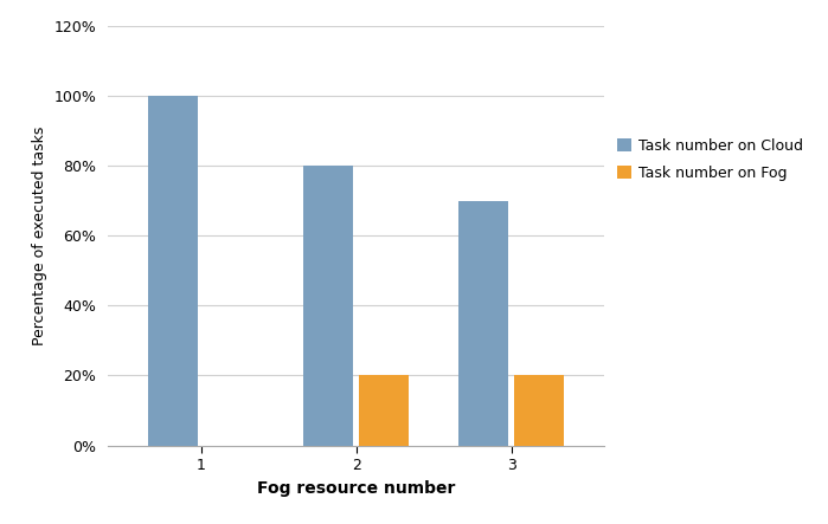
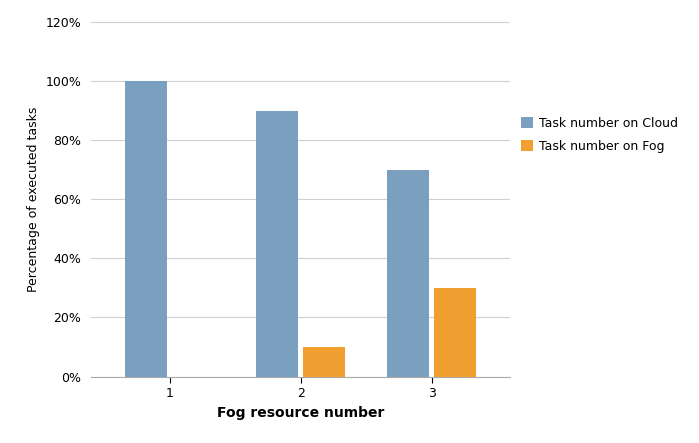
Task number on Cloud/2: 80% -> 90%
Task number on Fog/2: 20% -> 10%
Task number on Fog/3: 20% -> 30%
